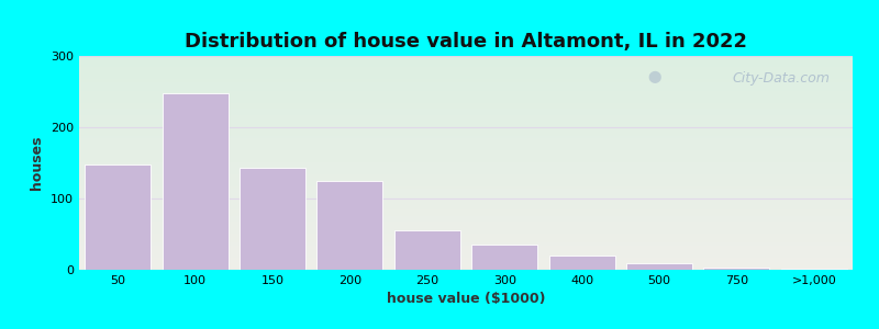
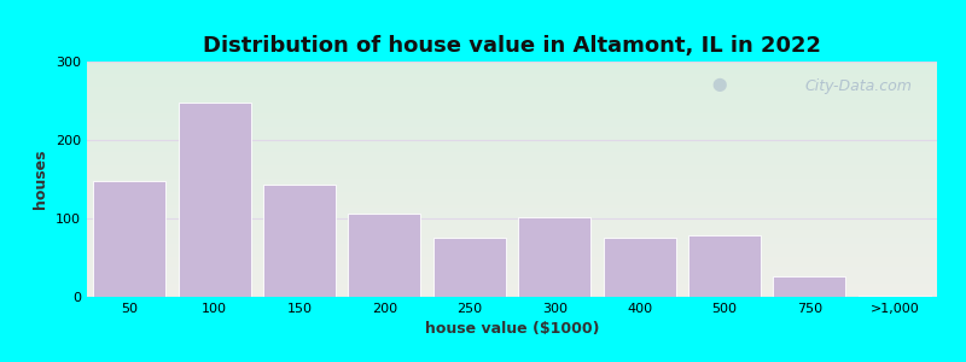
200: 125 -> 106
250: 55 -> 76
300: 35 -> 102
400: 20 -> 76
500: 10 -> 78
750: 3 -> 26
